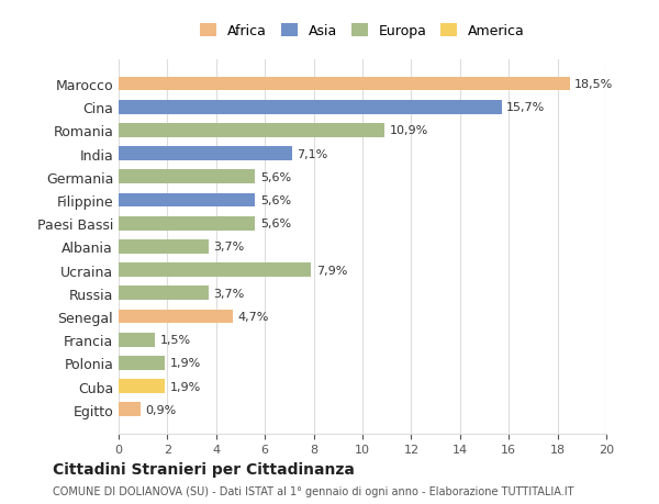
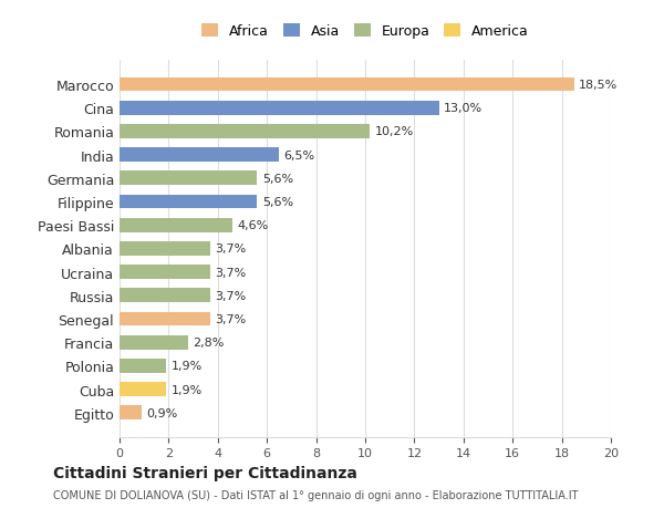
Cina: 15,7% -> 13,0%
Romania: 10,9% -> 10,2%
India: 7,1% -> 6,5%
Paesi Bassi: 5,6% -> 4,6%
Ucraina: 7,9% -> 3,7%
Senegal: 4,7% -> 3,7%
Francia: 1,5% -> 2,8%
